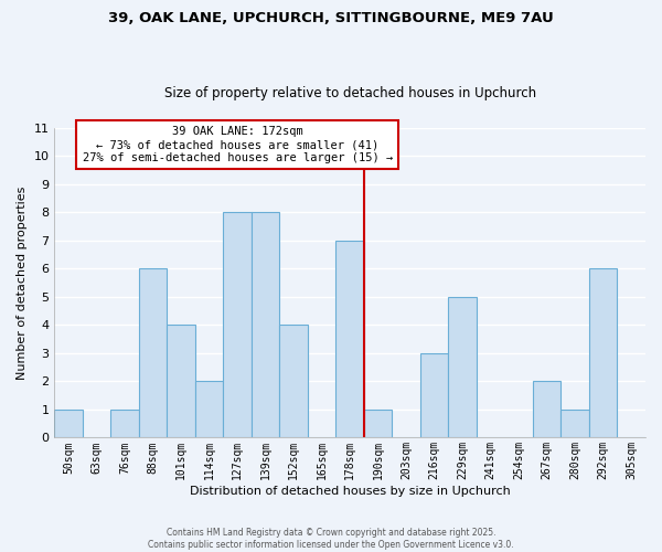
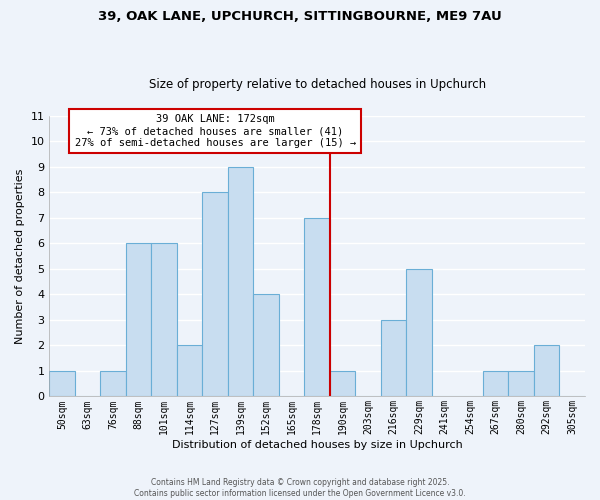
101sqm: 4 -> 6
139sqm: 8 -> 9
267sqm: 2 -> 1
292sqm: 6 -> 2
